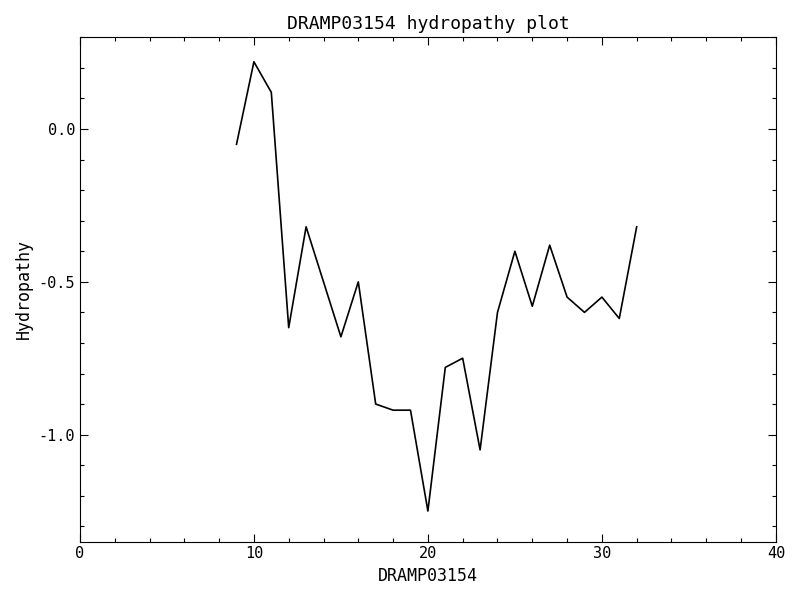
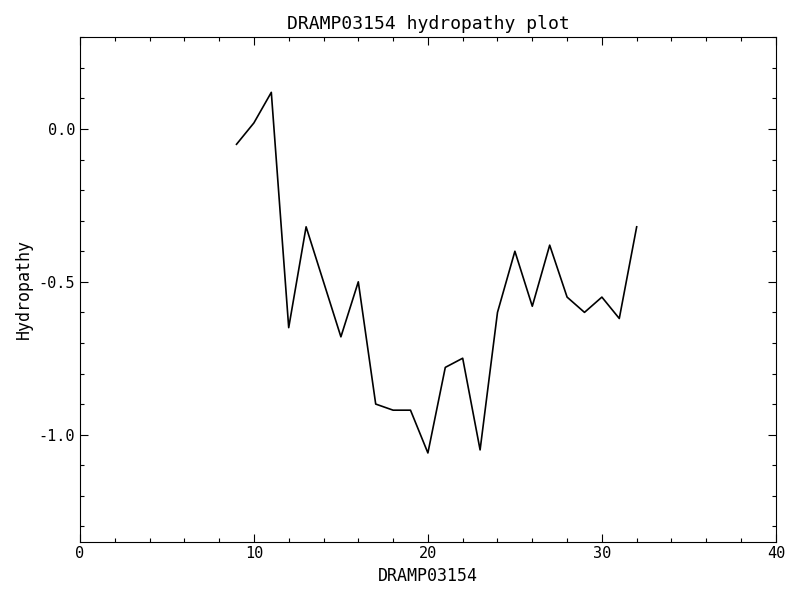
10: 0.22 -> 0.02
20: -1.25 -> -1.06
